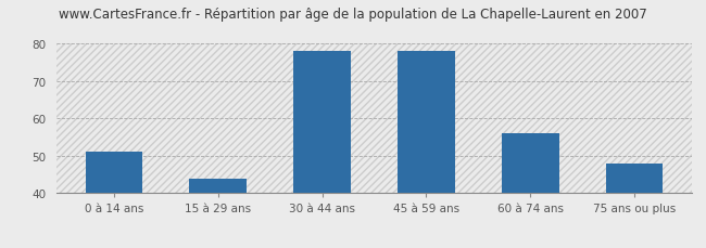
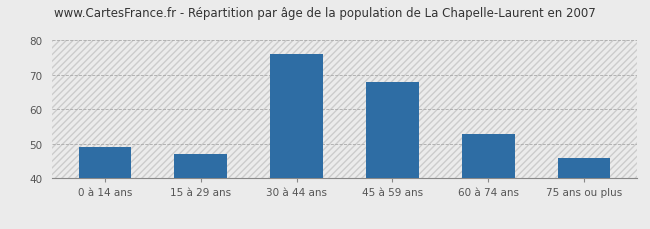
0 à 14 ans: 51 -> 49
15 à 29 ans: 44 -> 47
30 à 44 ans: 78 -> 76
45 à 59 ans: 78 -> 68
60 à 74 ans: 56 -> 53
75 ans ou plus: 48 -> 46
